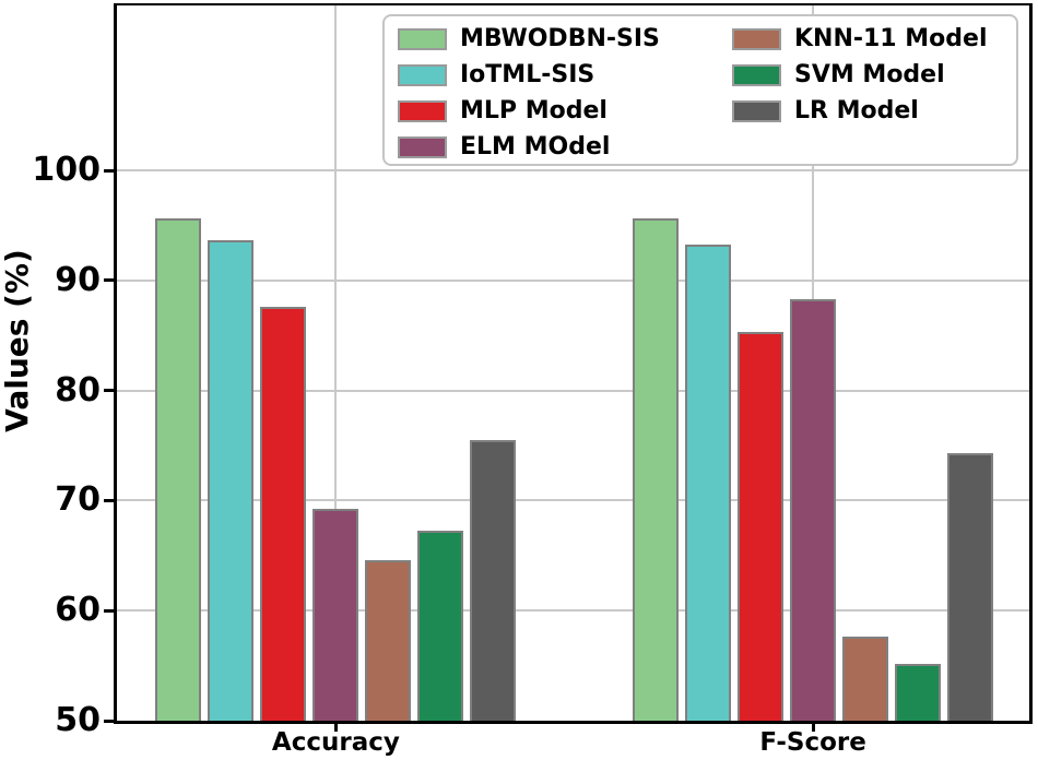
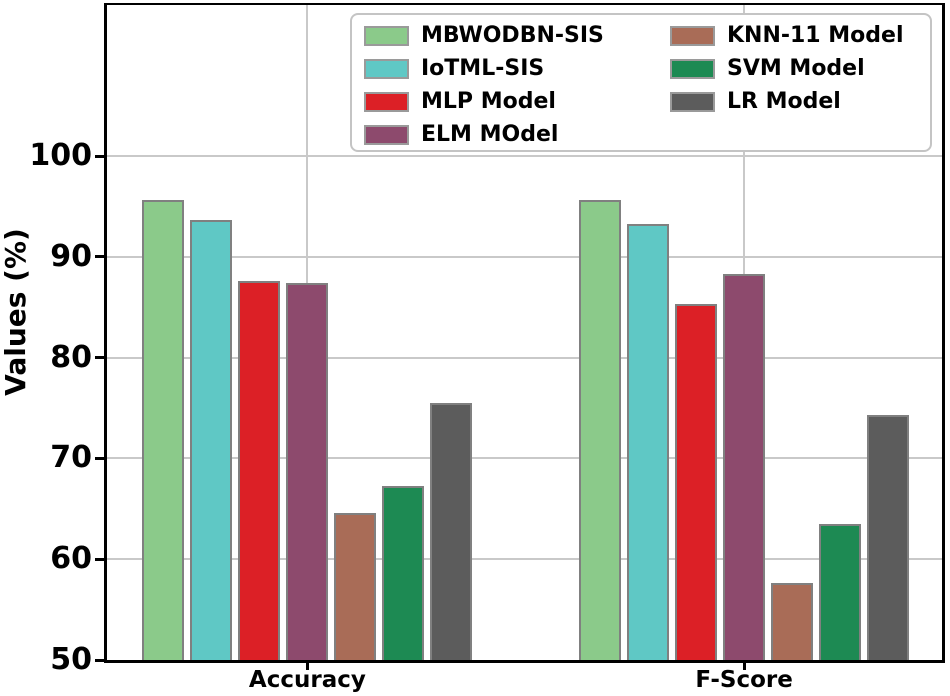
ELM MOdel/Accuracy: 69.3 -> 87.4
SVM Model/F-Score: 55.2 -> 63.5
